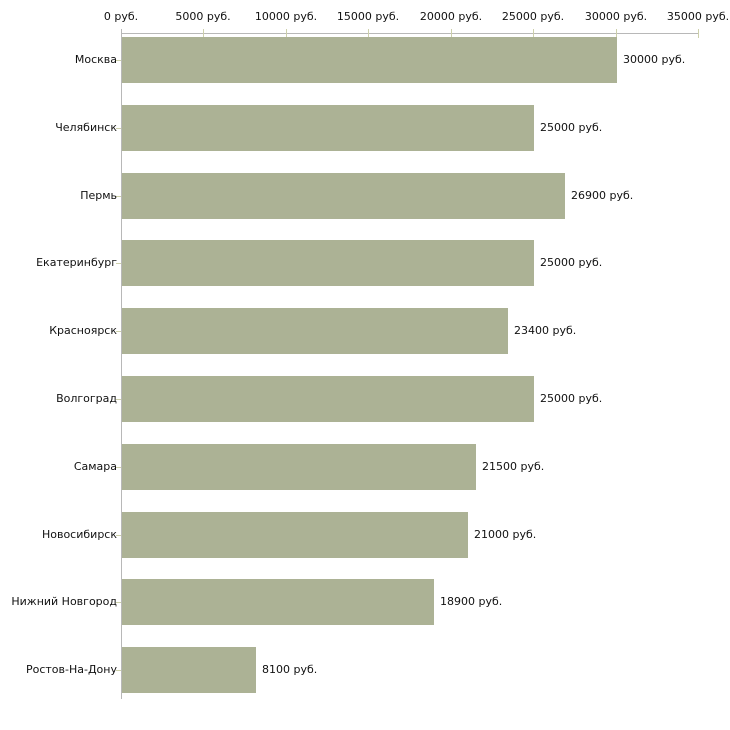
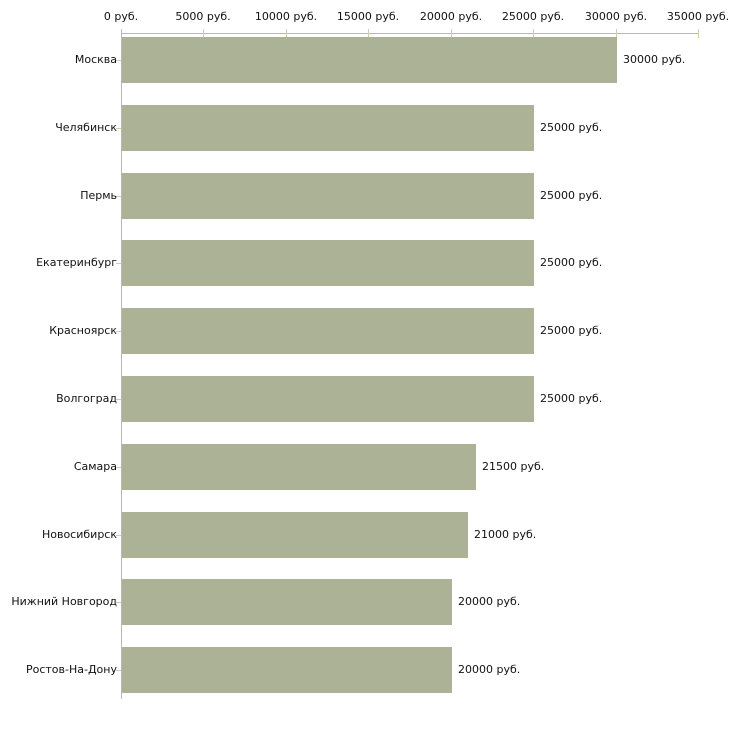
Пермь: 26900 -> 25000
Красноярск: 23400 -> 25000
Нижний Новгород: 18900 -> 20000
Ростов-На-Дону: 8100 -> 20000
